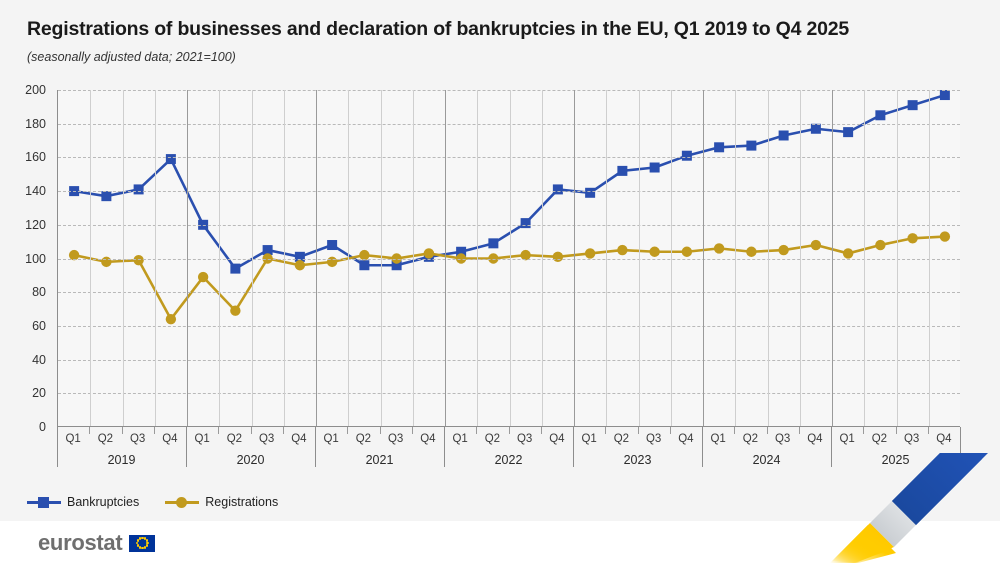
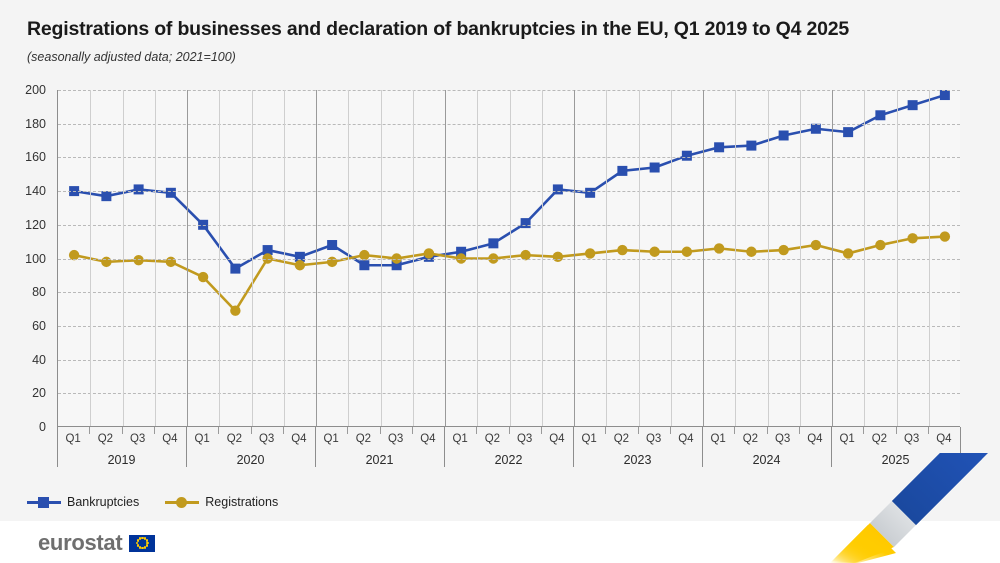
Bankruptcies/Q4 2019: 159 -> 139
Registrations/Q4 2019: 64 -> 98
